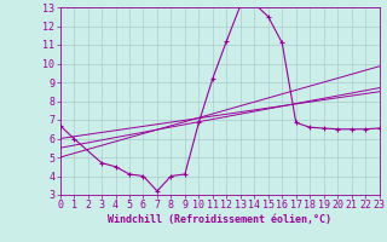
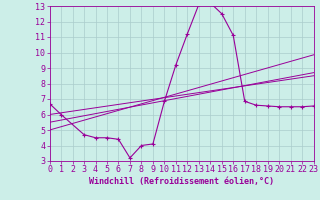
5: 4.1 -> 4.5
6: 4.0 -> 4.4
